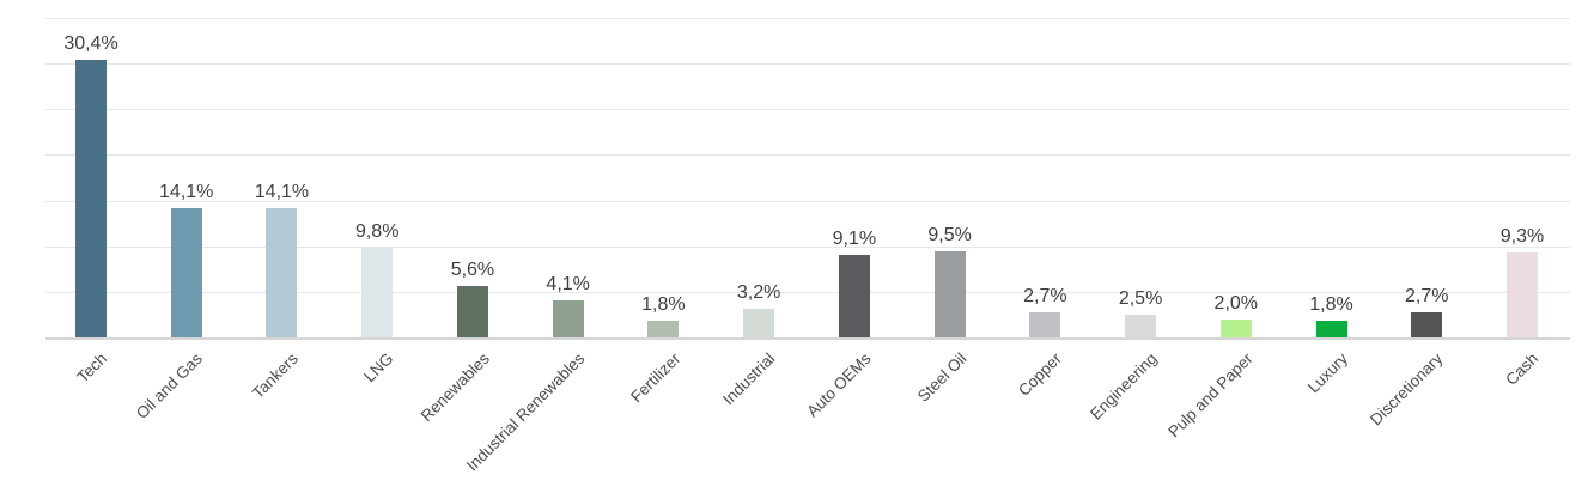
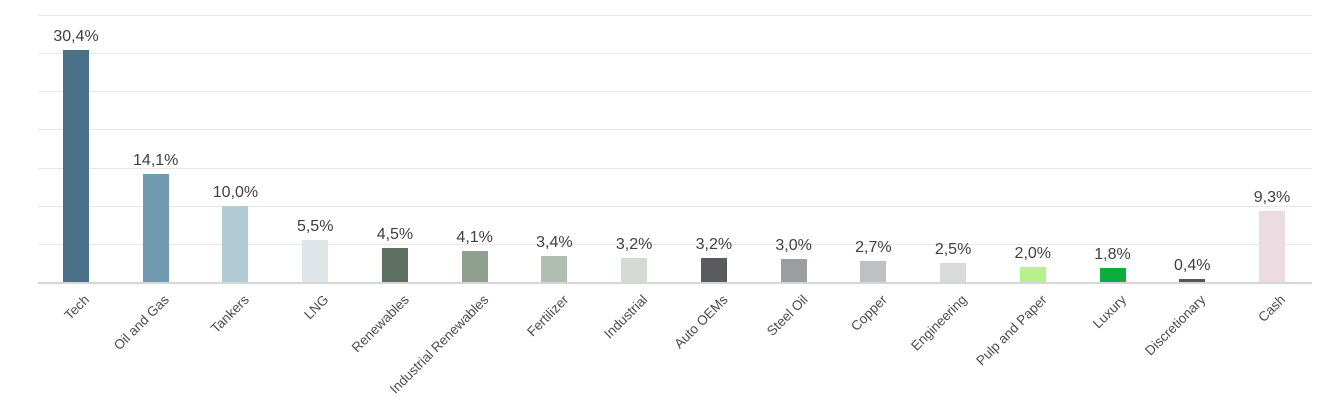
Tankers: 14,1% -> 10,0%
LNG: 9,8% -> 5,5%
Renewables: 5,6% -> 4,5%
Fertilizer: 1,8% -> 3,4%
Auto OEMs: 9,1% -> 3,2%
Steel Oil: 9,5% -> 3,0%
Discretionary: 2,7% -> 0,4%
